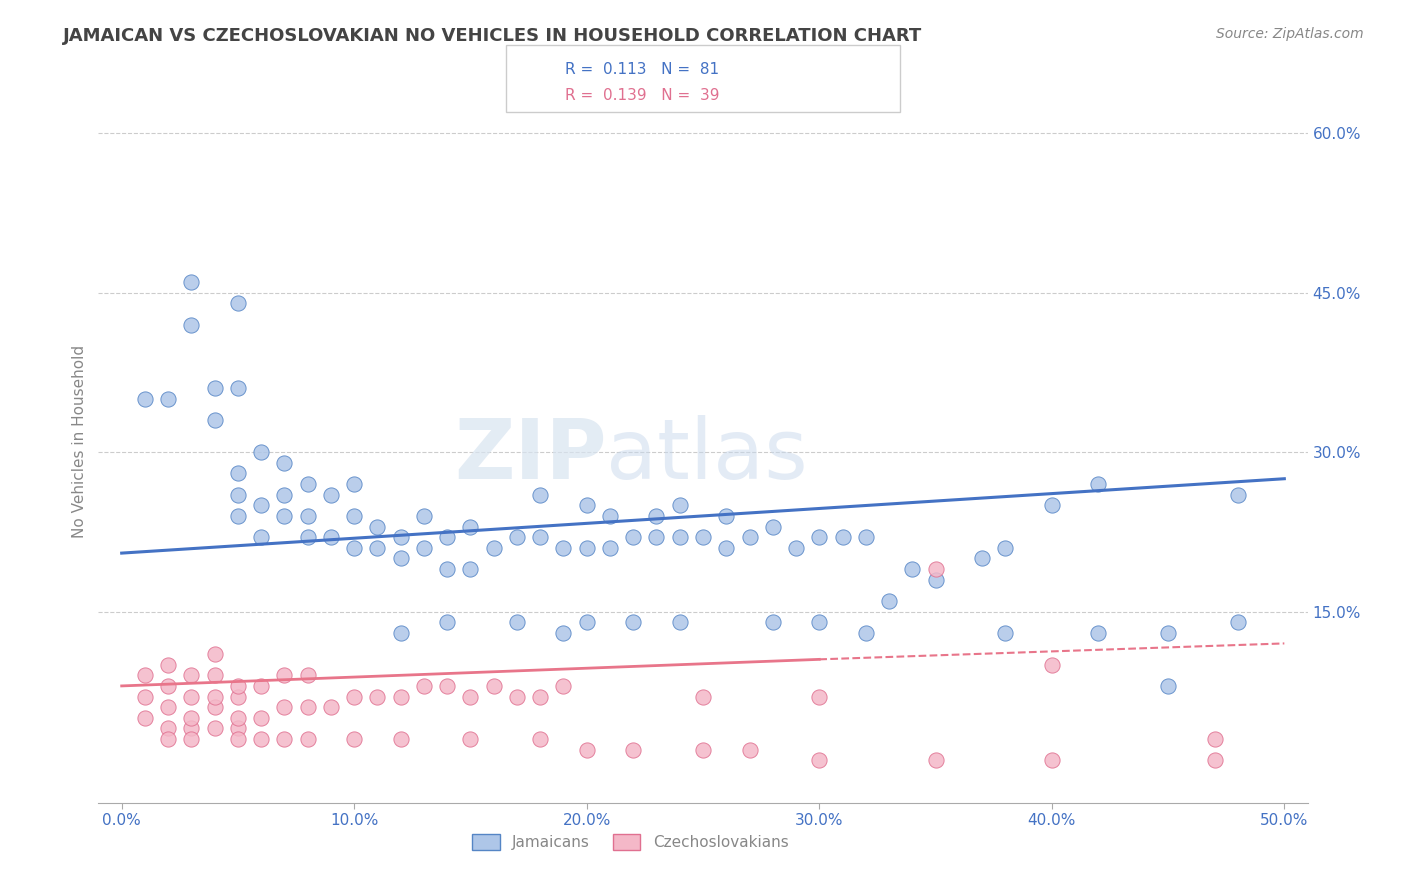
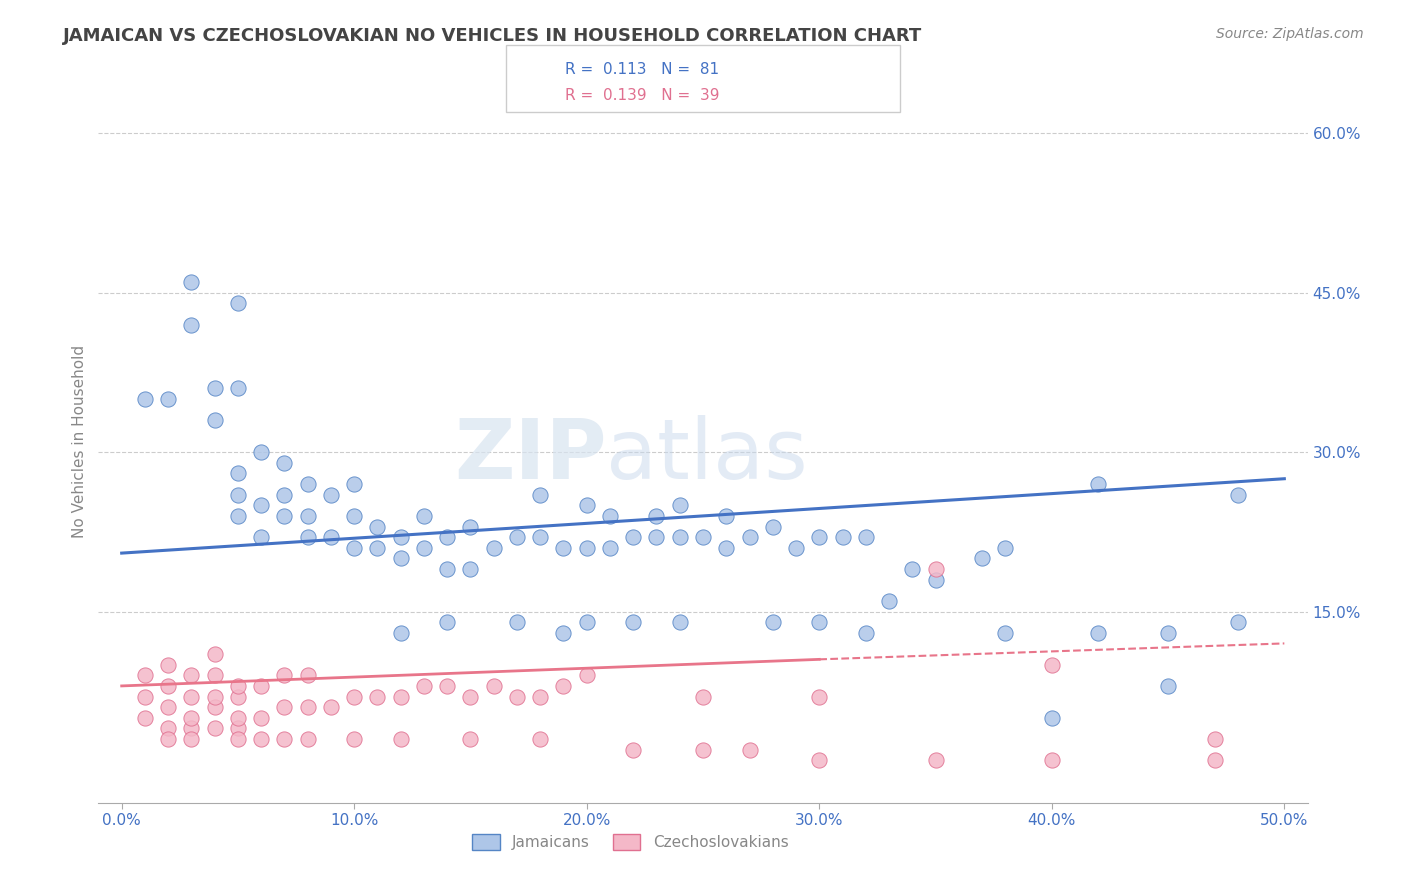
Czechoslovakians/20.0%: 2% -> 9%
Jamaicans/40.0%: 25% -> 5%
